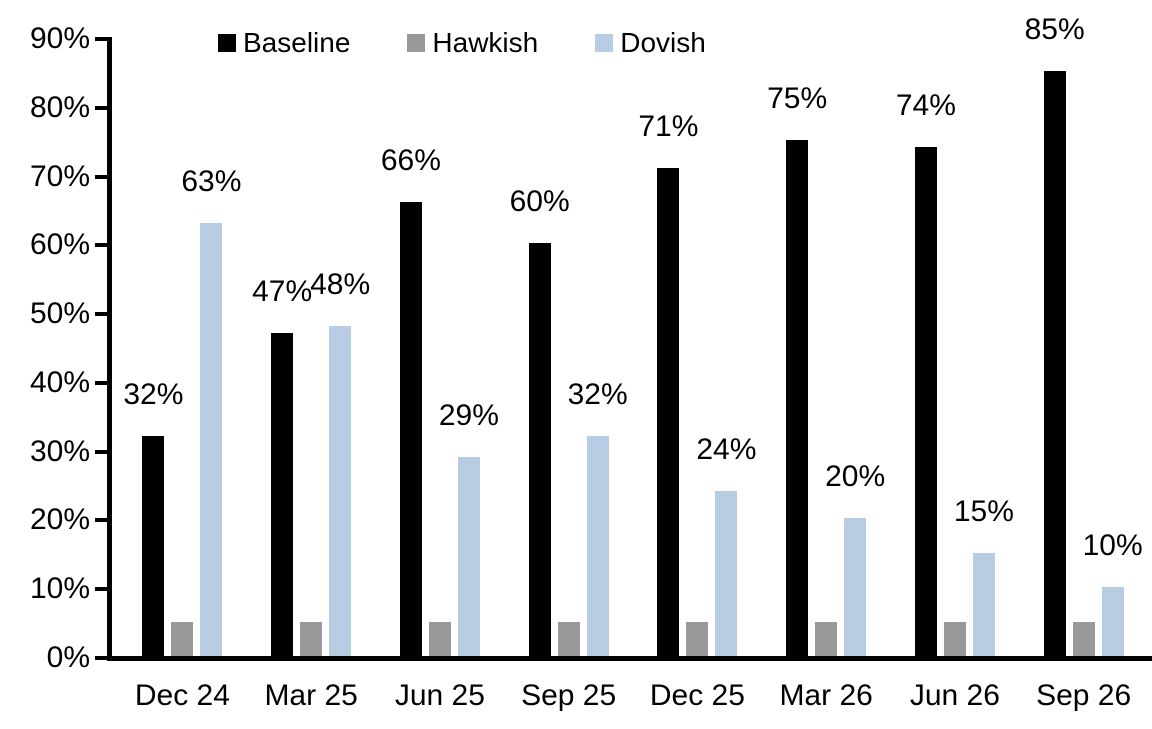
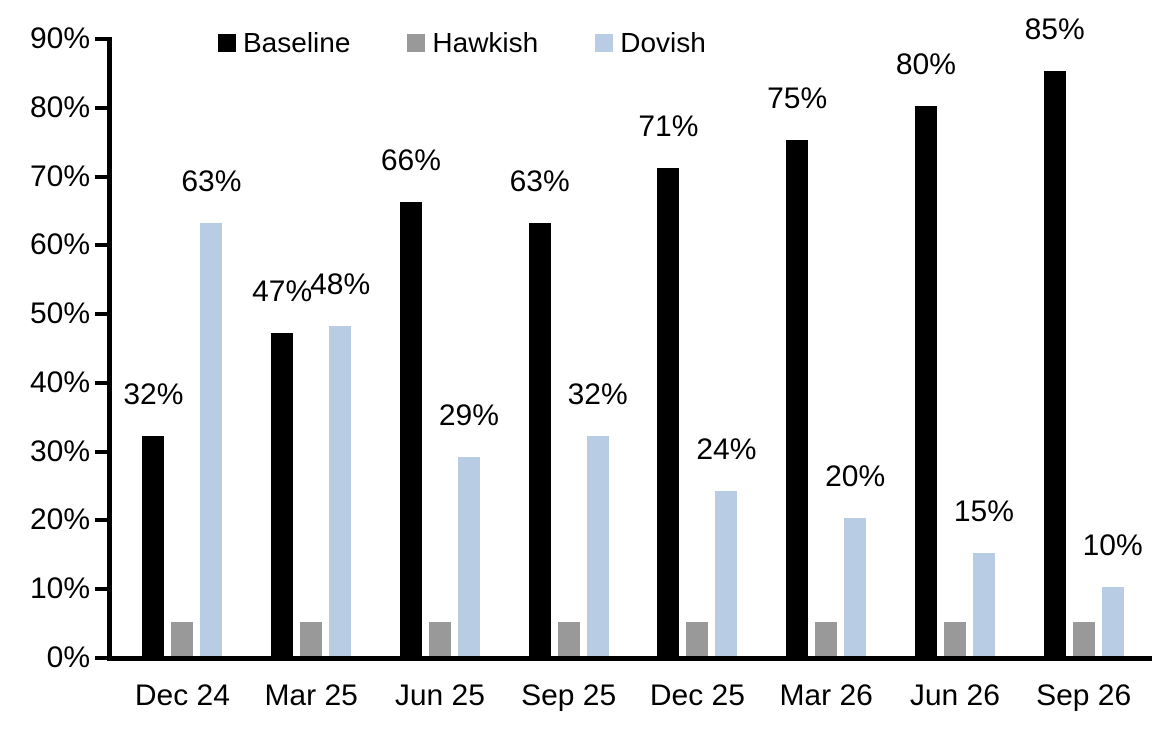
Baseline/Sep 25: 60% -> 63%
Baseline/Jun 26: 74% -> 80%
